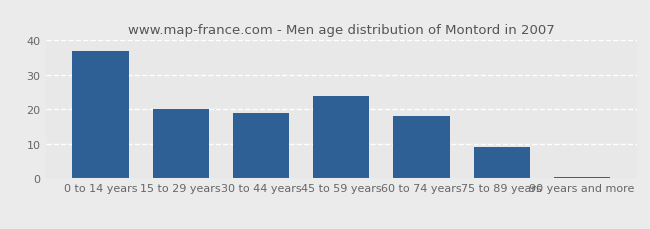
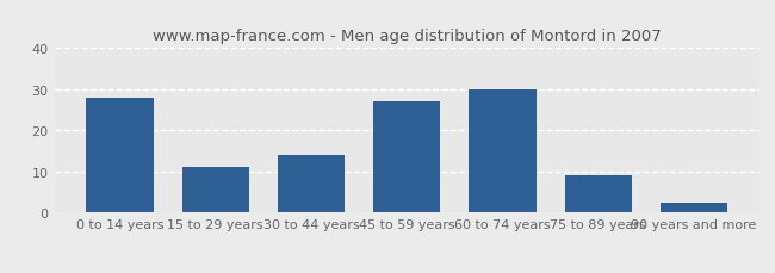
0 to 14 years: 37.0 -> 28.0
15 to 29 years: 20.0 -> 11.0
30 to 44 years: 19.0 -> 14.0
45 to 59 years: 24.0 -> 27.0
60 to 74 years: 18.0 -> 30.0
90 years and more: 0.4 -> 2.5
